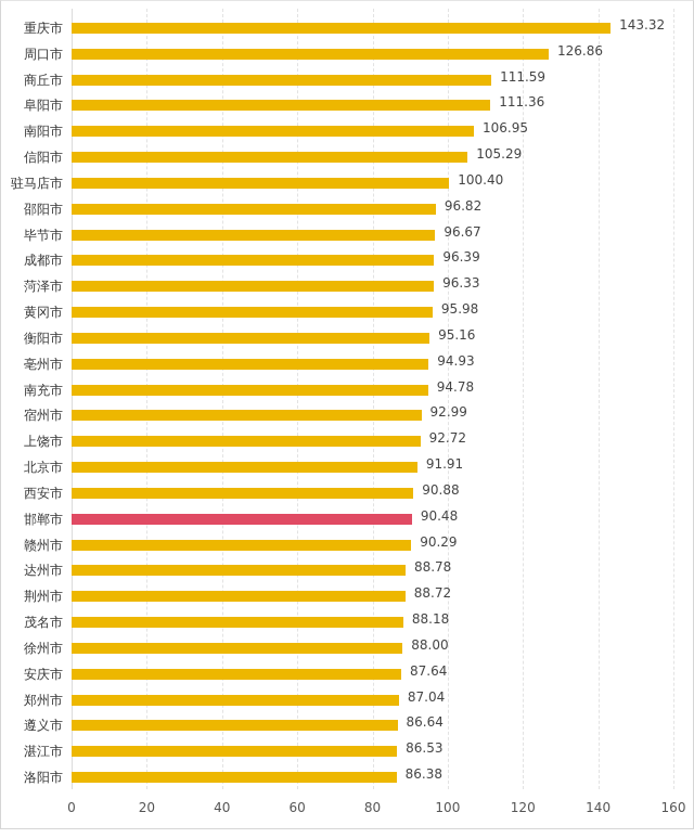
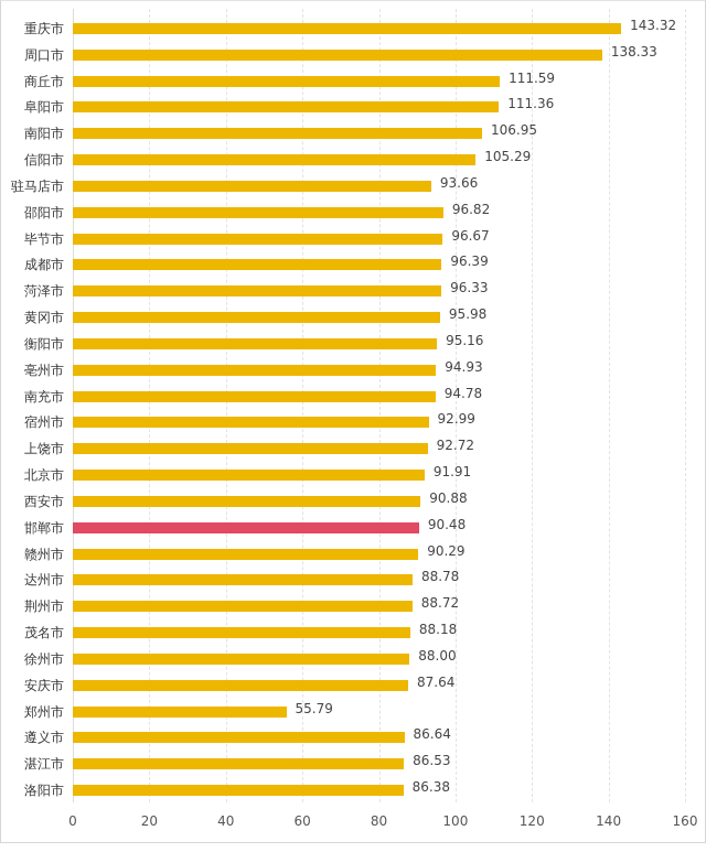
周口市: 126.86 -> 138.33
驻马店市: 100.40 -> 93.66
郑州市: 87.04 -> 55.79
